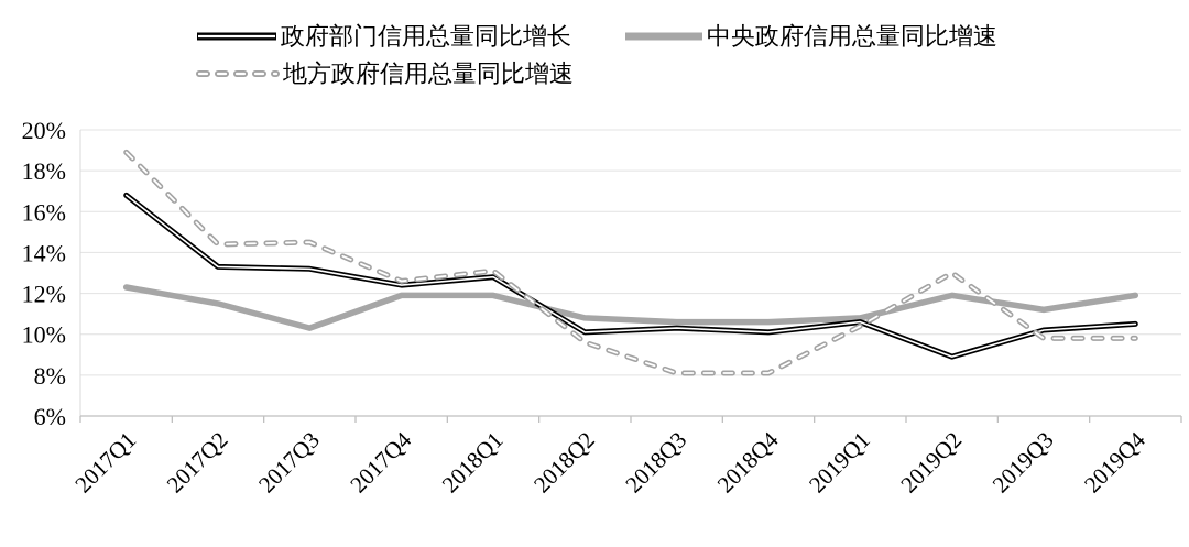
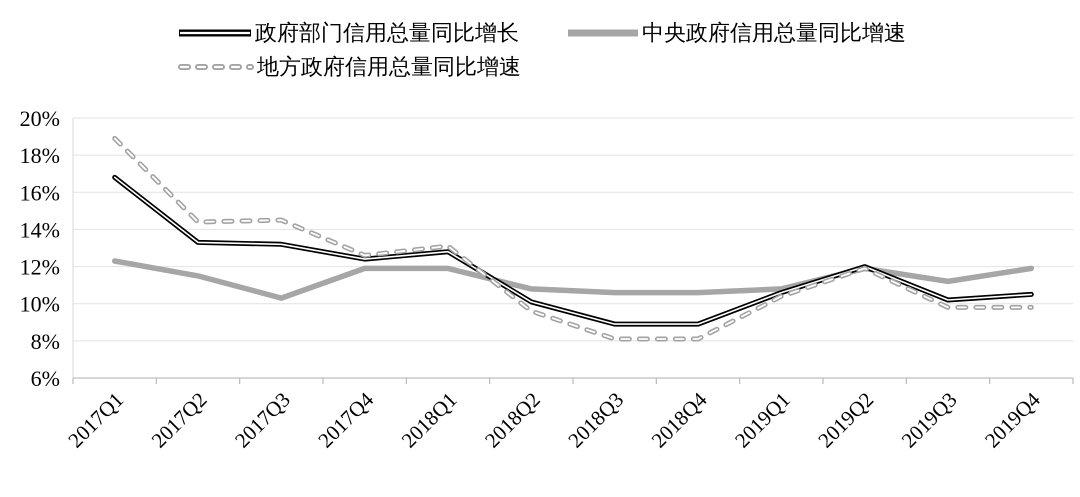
政府部门信用总量同比增长/2018Q3: 10.3% -> 8.9%
政府部门信用总量同比增长/2018Q4: 10.1% -> 8.9%
政府部门信用总量同比增长/2019Q2: 8.9% -> 12.0%
地方政府信用总量同比增速/2019Q2: 13.0% -> 11.9%
